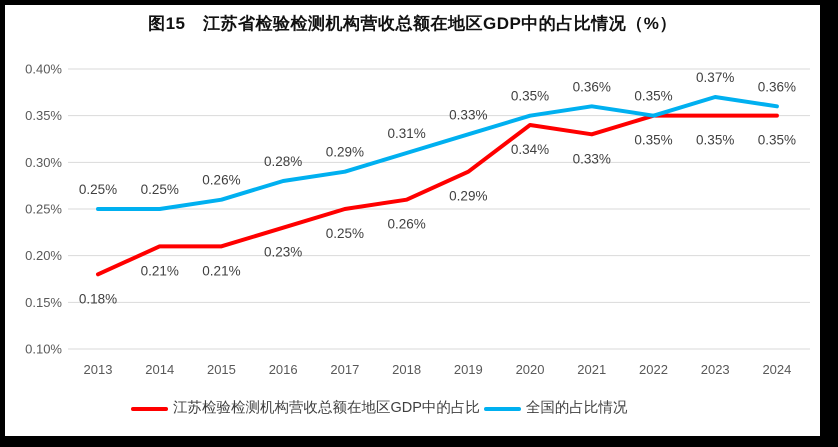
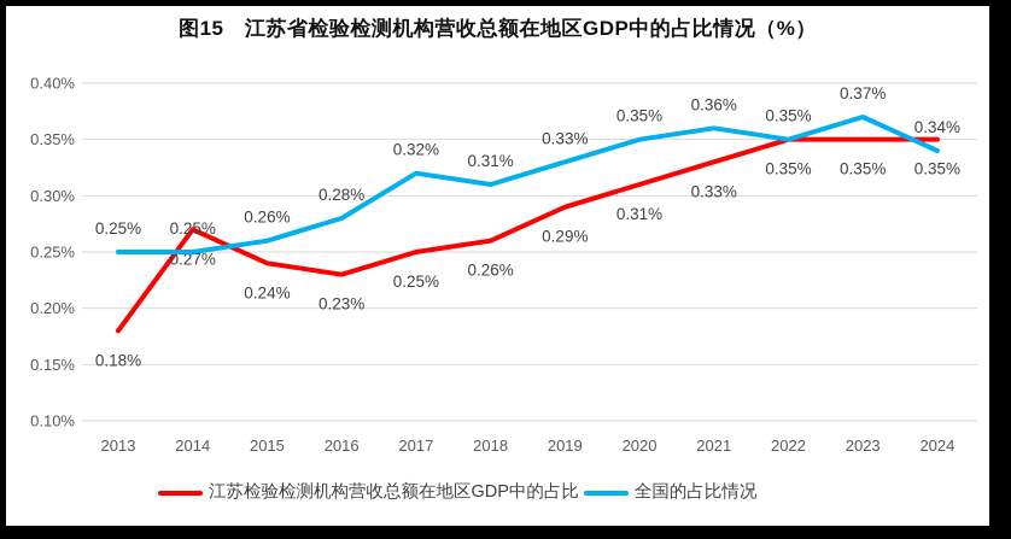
江苏检验检测机构营收总额在地区GDP中的占比/2014: 0.21% -> 0.27%
江苏检验检测机构营收总额在地区GDP中的占比/2015: 0.21% -> 0.24%
全国的占比情况/2017: 0.29% -> 0.32%
江苏检验检测机构营收总额在地区GDP中的占比/2020: 0.34% -> 0.31%
全国的占比情况/2024: 0.36% -> 0.34%
